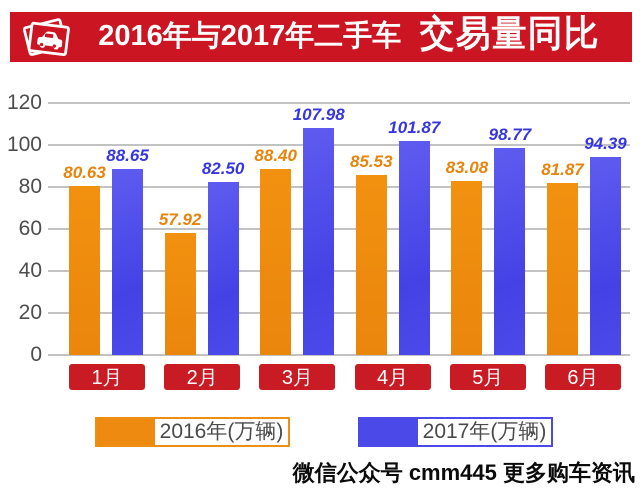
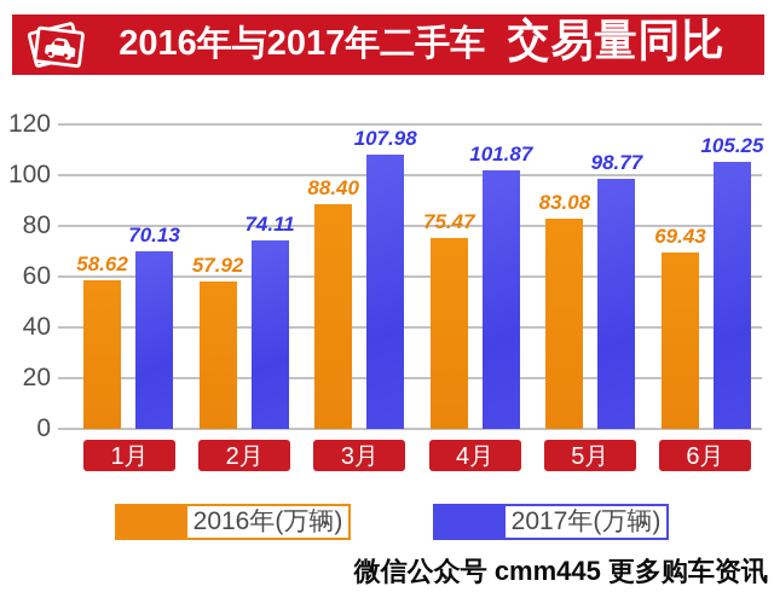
2016年(万辆)/1月: 80.63 -> 58.62
2017年(万辆)/1月: 88.65 -> 70.13
2017年(万辆)/2月: 82.50 -> 74.11
2016年(万辆)/4月: 85.53 -> 75.47
2016年(万辆)/6月: 81.87 -> 69.43
2017年(万辆)/6月: 94.39 -> 105.25
